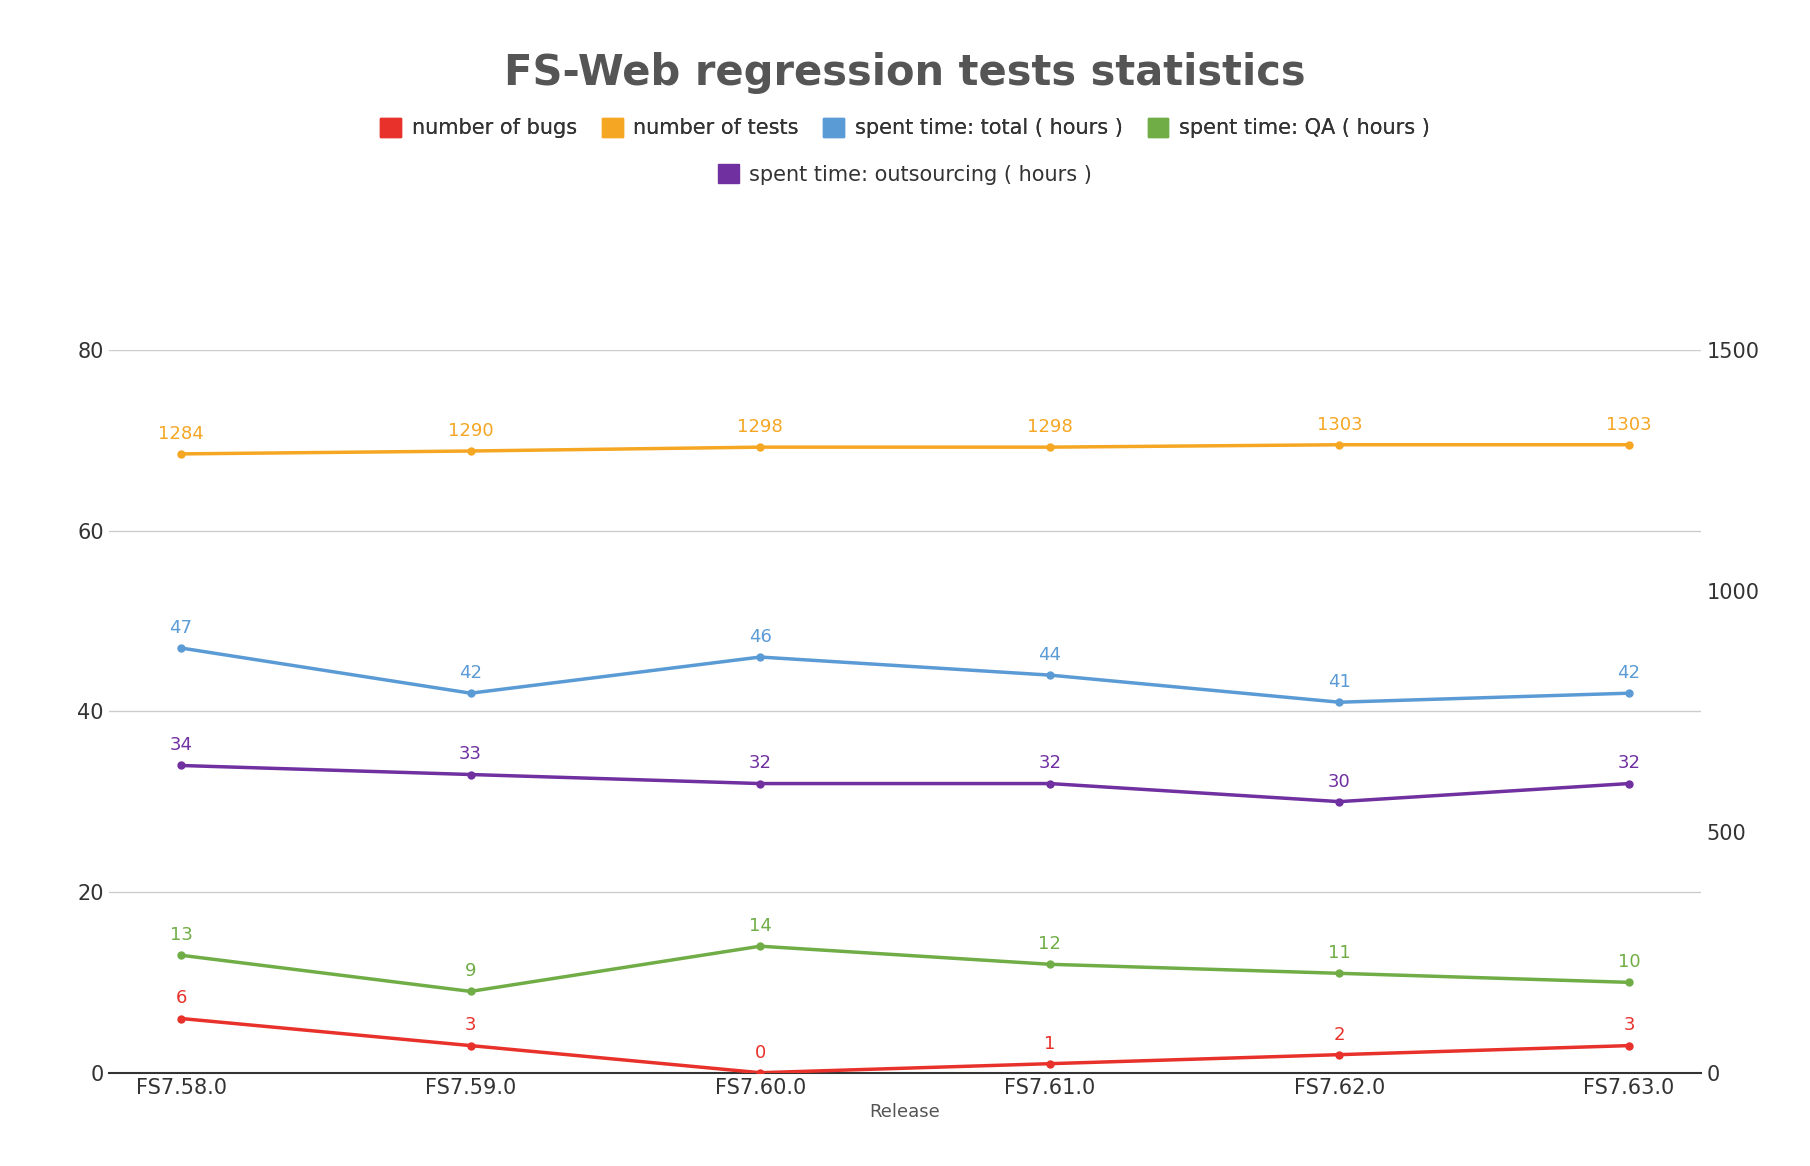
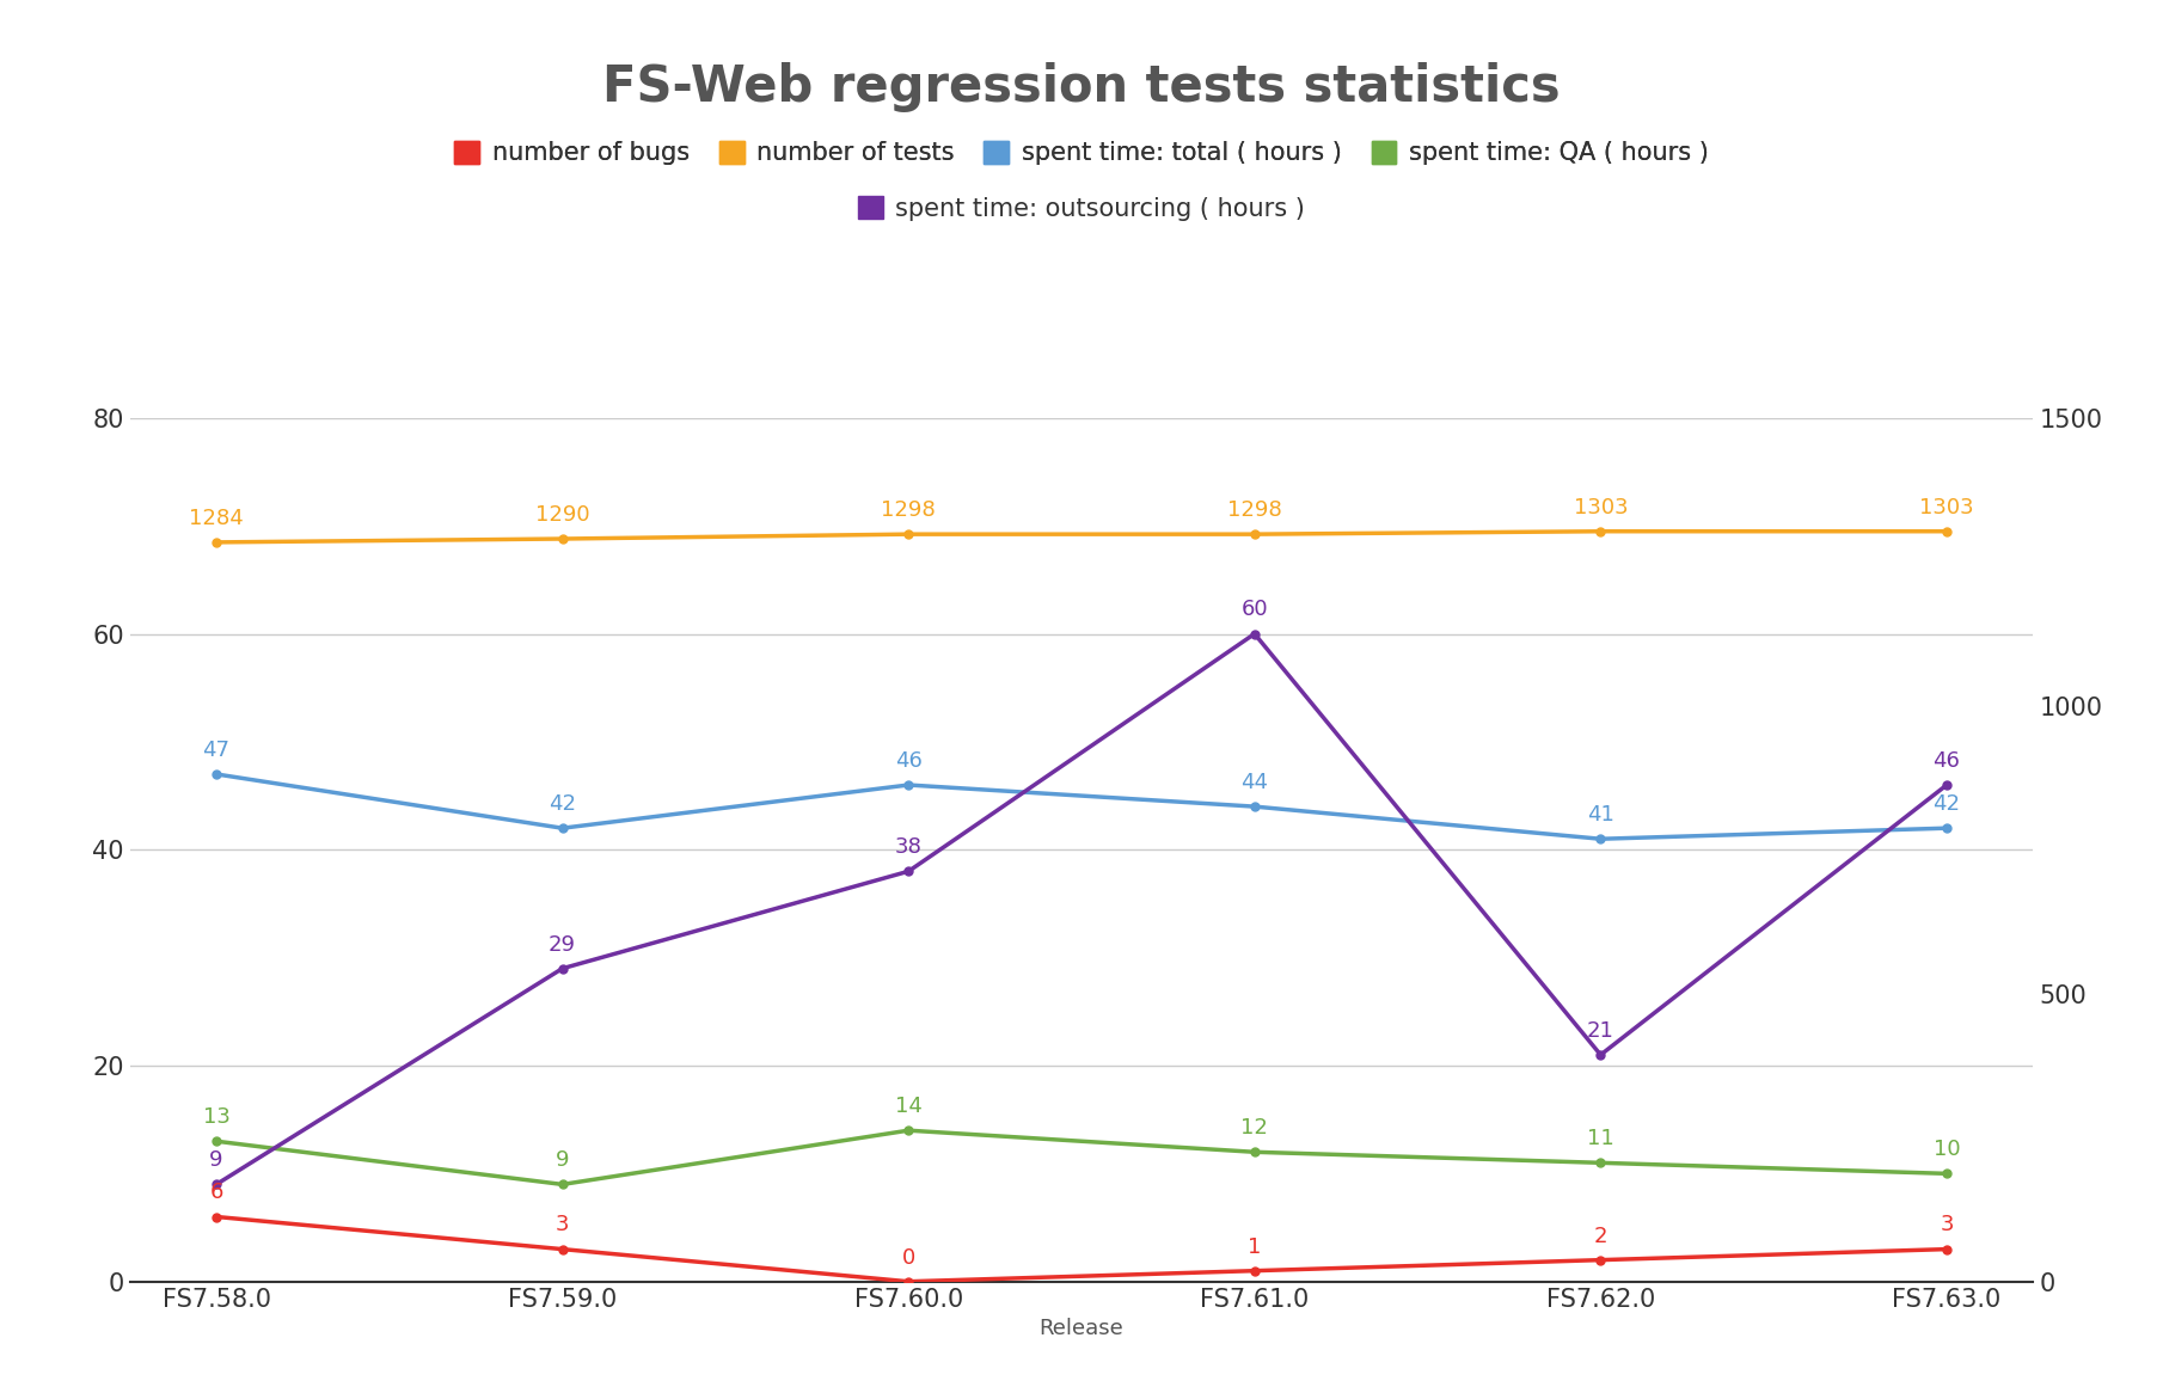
spent time: outsourcing ( hours )/FS7.58.0: 34 -> 9
spent time: outsourcing ( hours )/FS7.59.0: 33 -> 29
spent time: outsourcing ( hours )/FS7.60.0: 32 -> 38
spent time: outsourcing ( hours )/FS7.61.0: 32 -> 60
spent time: outsourcing ( hours )/FS7.62.0: 30 -> 21
spent time: outsourcing ( hours )/FS7.63.0: 32 -> 46
